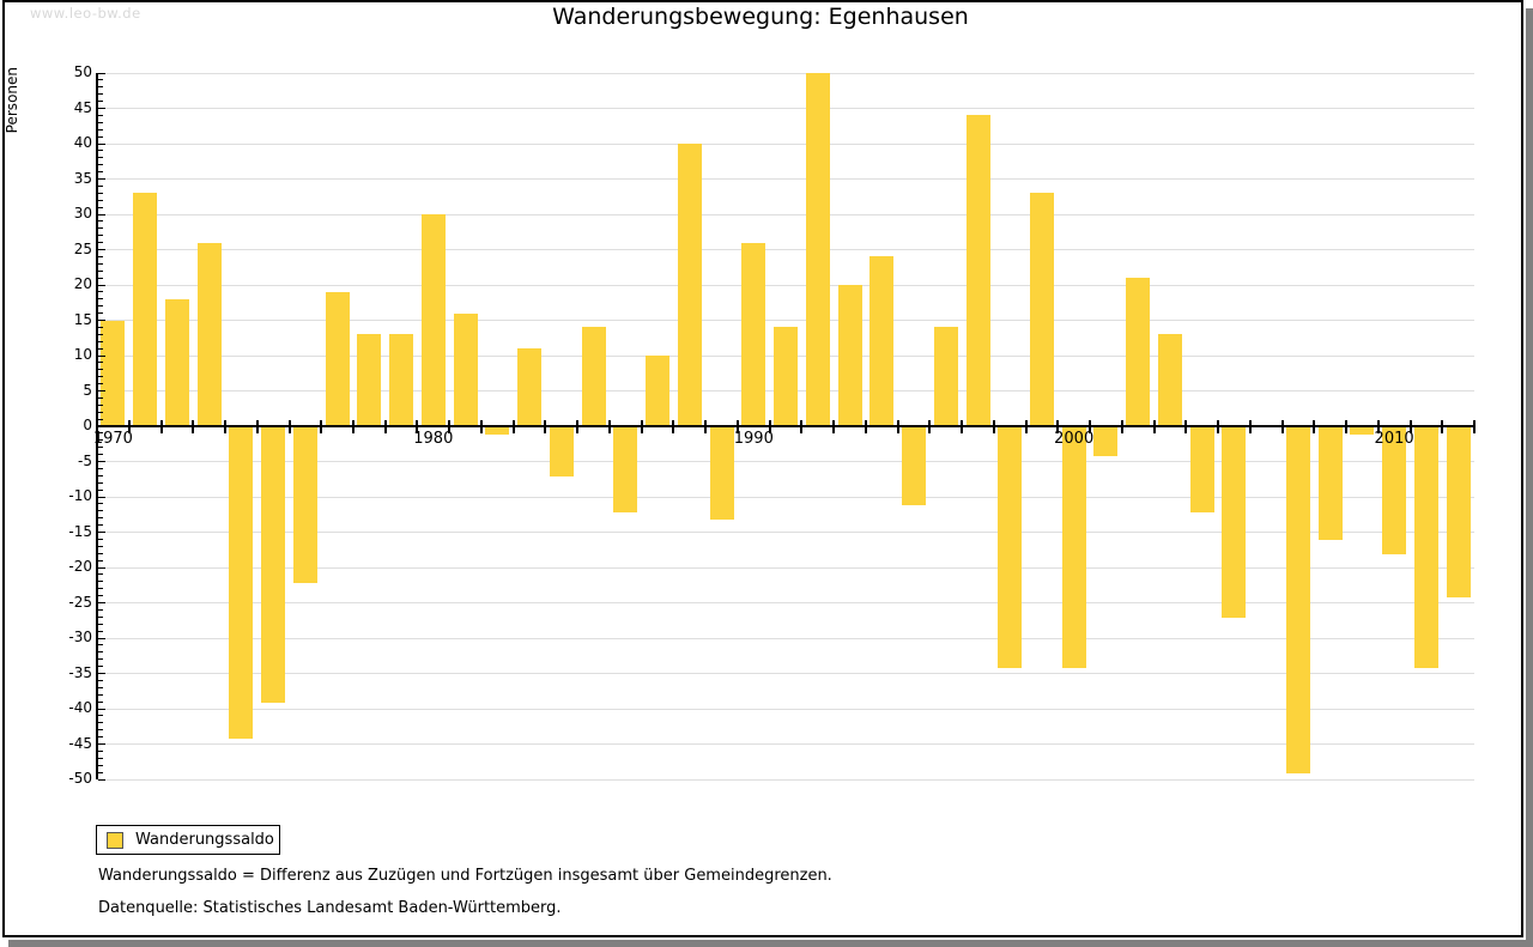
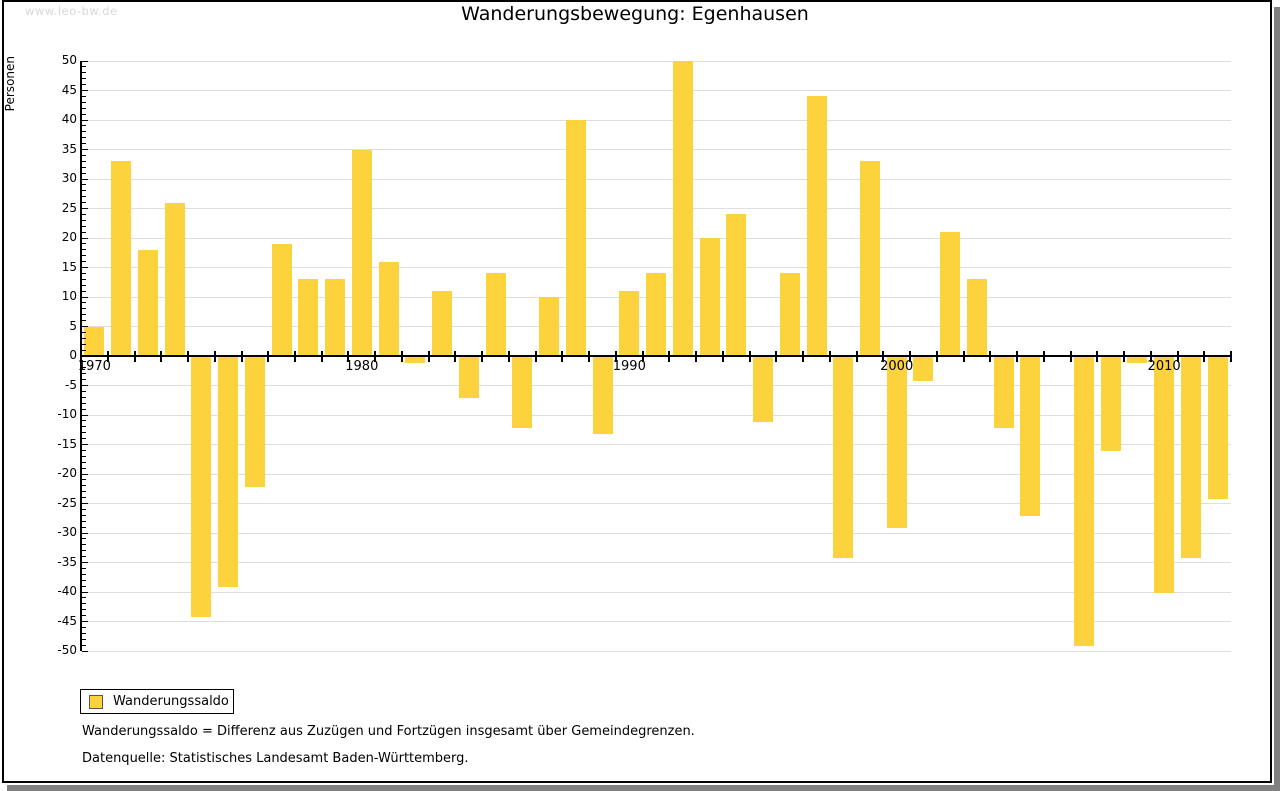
1970: 15 -> 5
1980: 30 -> 35
1990: 26 -> 11
2000: -34 -> -29
2010: -18 -> -40
